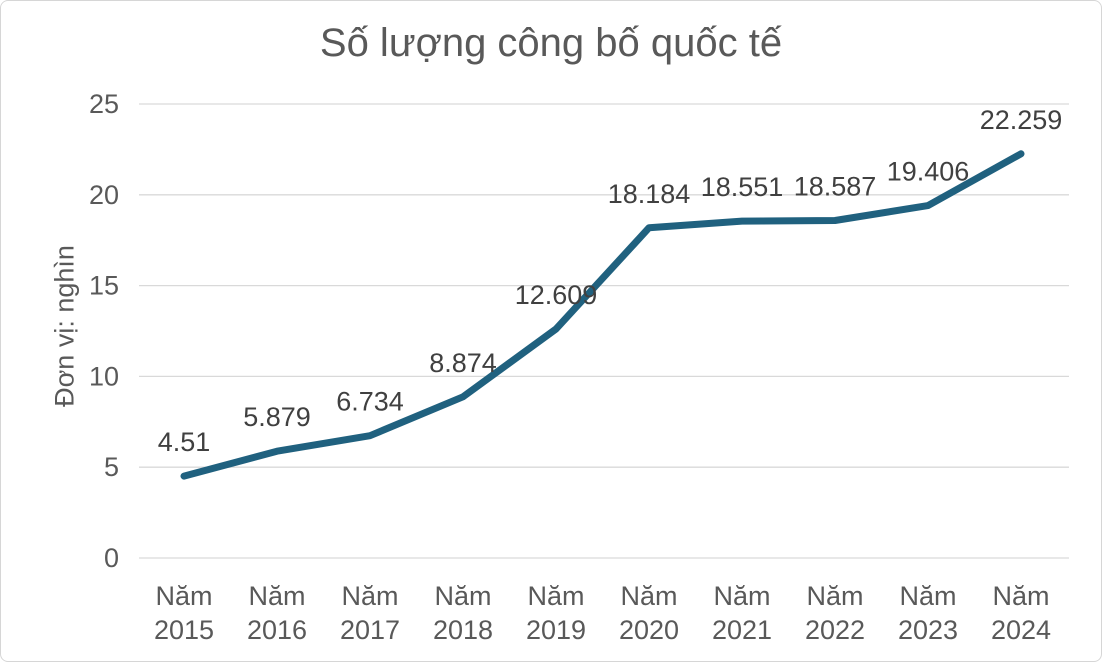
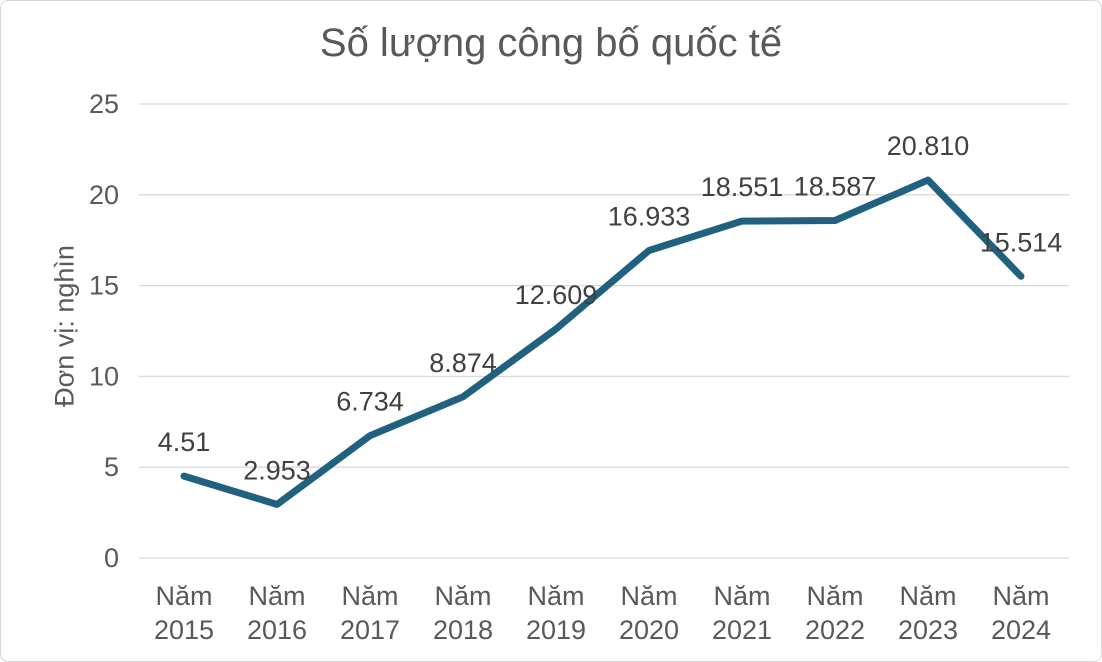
Năm 2016: 5.879 -> 2.953
Năm 2020: 18.184 -> 16.933
Năm 2023: 19.406 -> 20.810
Năm 2024: 22.259 -> 15.514
